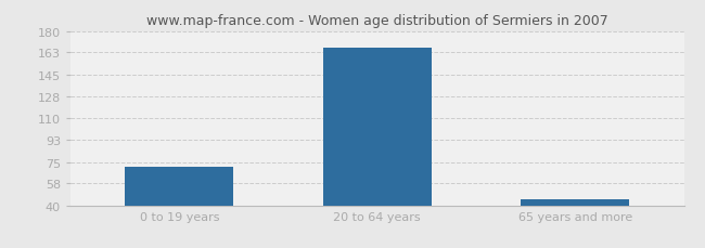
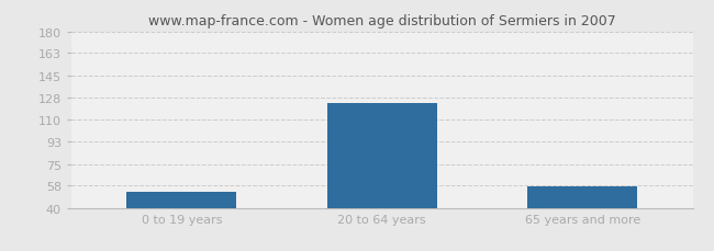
0 to 19 years: 71 -> 53
20 to 64 years: 167 -> 123
65 years and more: 45 -> 57
